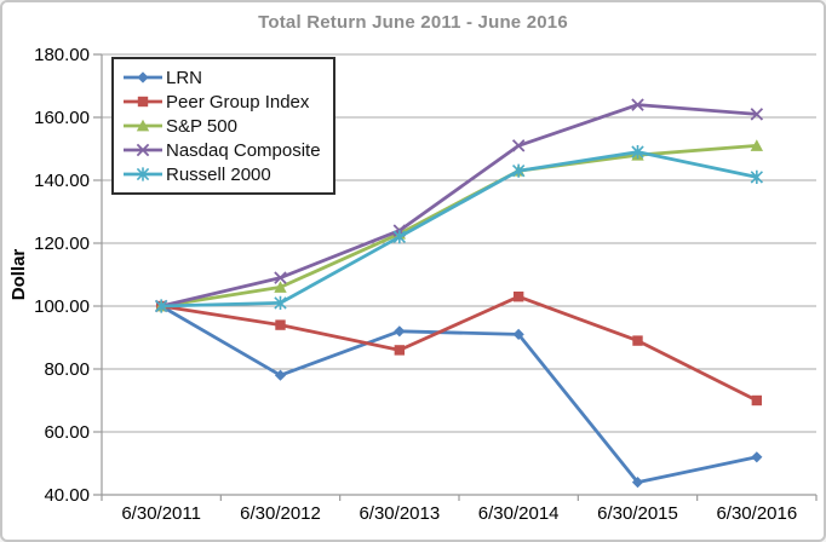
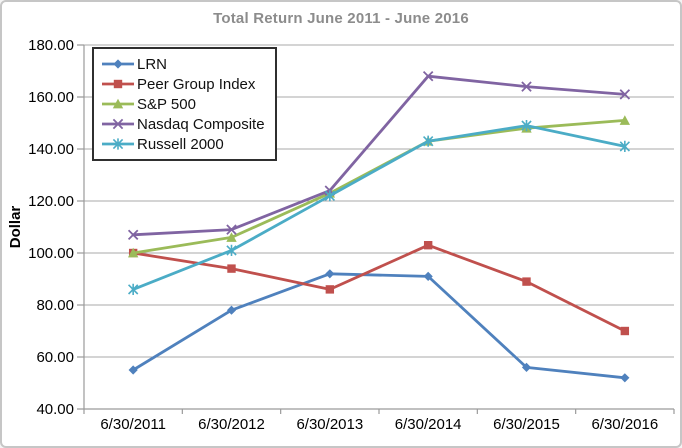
LRN/6/30/2011: 100 -> 55
Nasdaq Composite/6/30/2011: 100 -> 107
Russell 2000/6/30/2011: 100 -> 86
Nasdaq Composite/6/30/2014: 151 -> 168
LRN/6/30/2015: 44 -> 56
